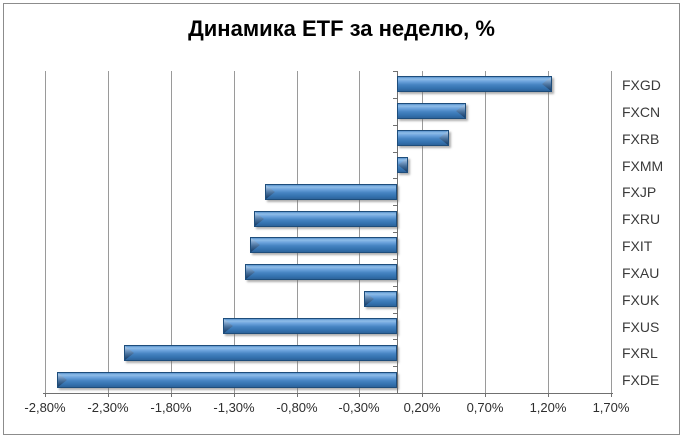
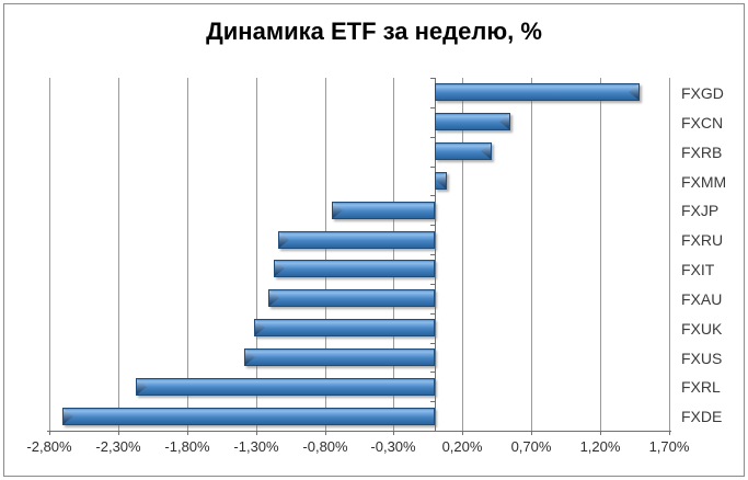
FXGD: 1,23% -> 1,49%
FXJP: -1,05% -> -0,75%
FXUK: -0,26% -> -1,31%
